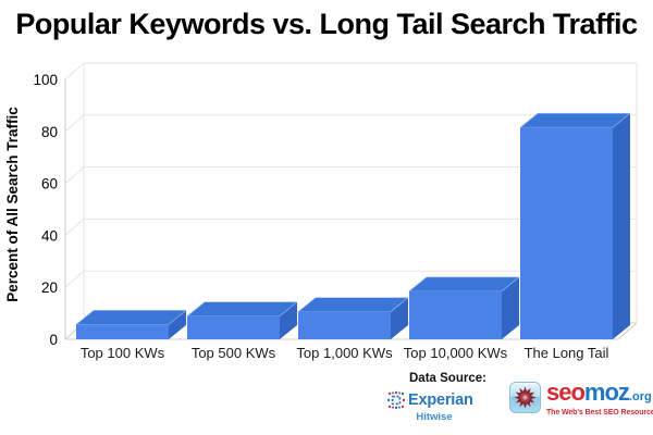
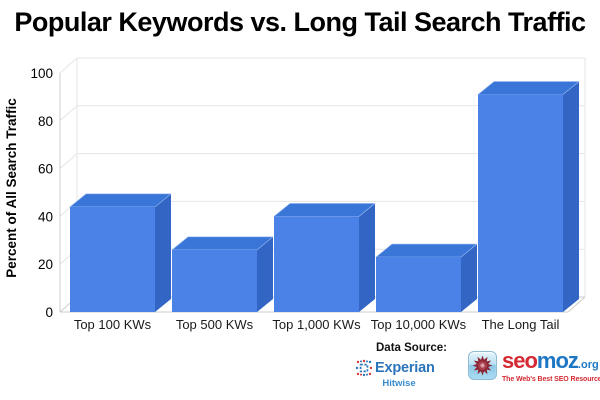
Top 100 KWs: 6 -> 44
Top 500 KWs: 9 -> 26
Top 1,000 KWs: 11 -> 40
Top 10,000 KWs: 18 -> 23
The Long Tail: 82 -> 91
